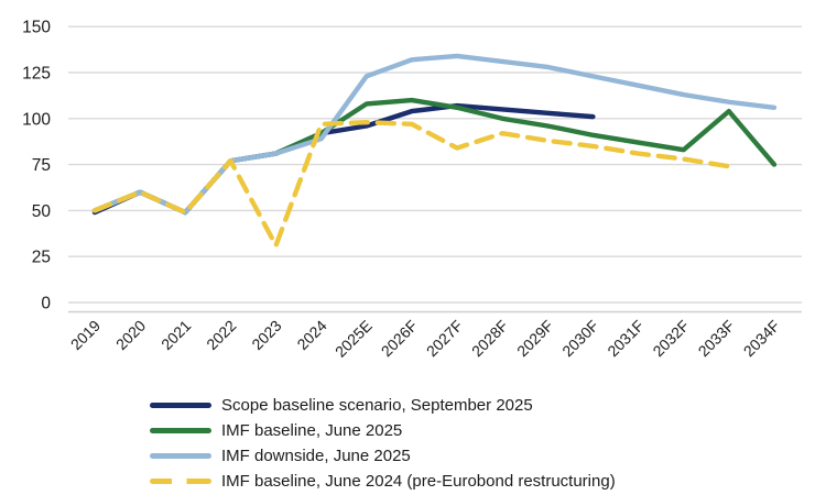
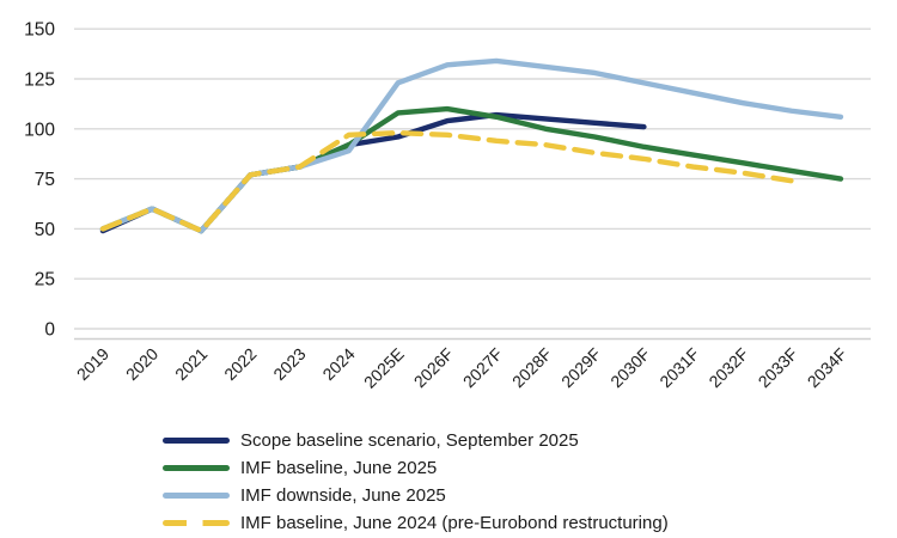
IMF baseline, June 2024 (pre-Eurobond restructuring)/2023: 31 -> 81
IMF baseline, June 2024 (pre-Eurobond restructuring)/2027F: 84 -> 94
IMF baseline, June 2025/2033F: 104 -> 79
